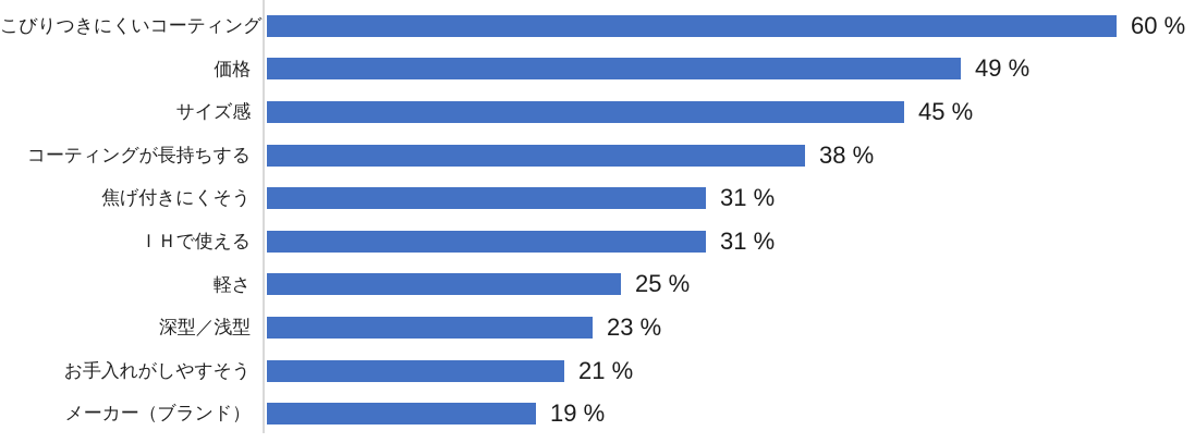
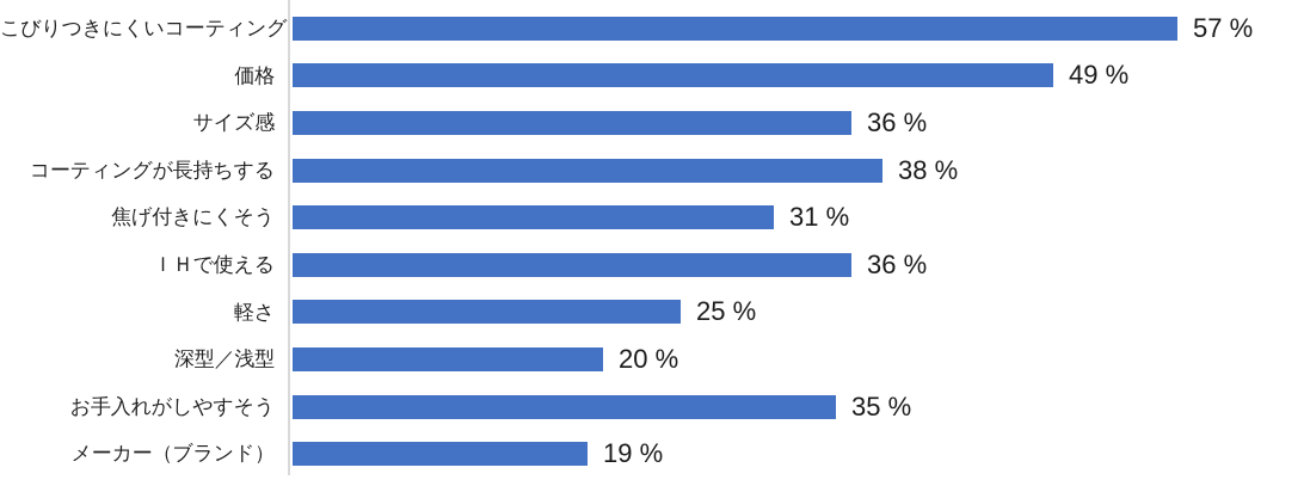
こびりつきにくいコーティング: 60 -> 57
サイズ感: 45 -> 36
ＩＨで使える: 31 -> 36
深型／浅型: 23 -> 20
お手入れがしやすそう: 21 -> 35
